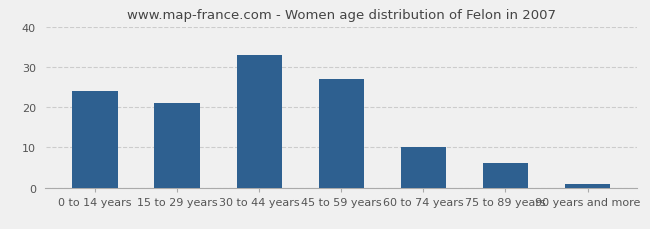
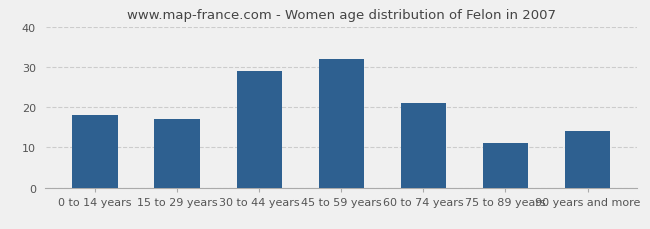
0 to 14 years: 24 -> 18
15 to 29 years: 21 -> 17
30 to 44 years: 33 -> 29
45 to 59 years: 27 -> 32
60 to 74 years: 10 -> 21
75 to 89 years: 6 -> 11
90 years and more: 1 -> 14
